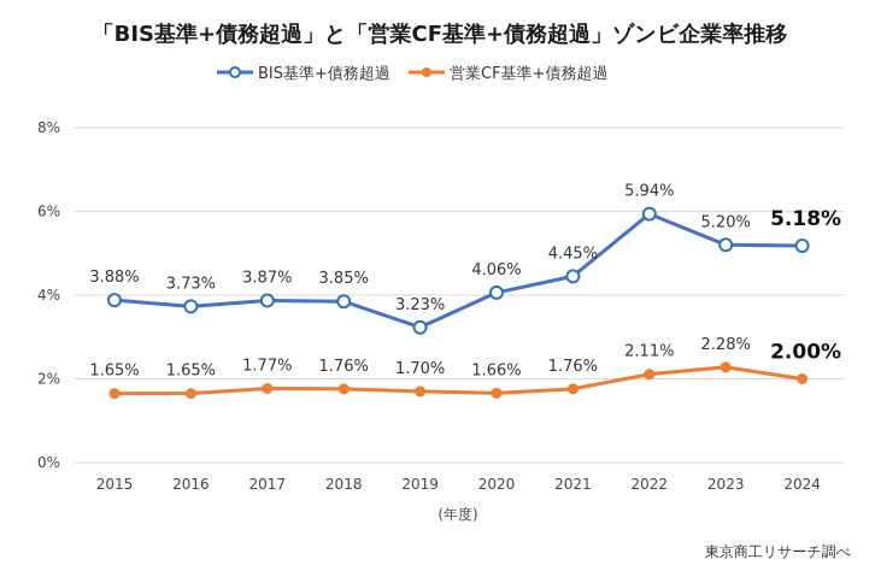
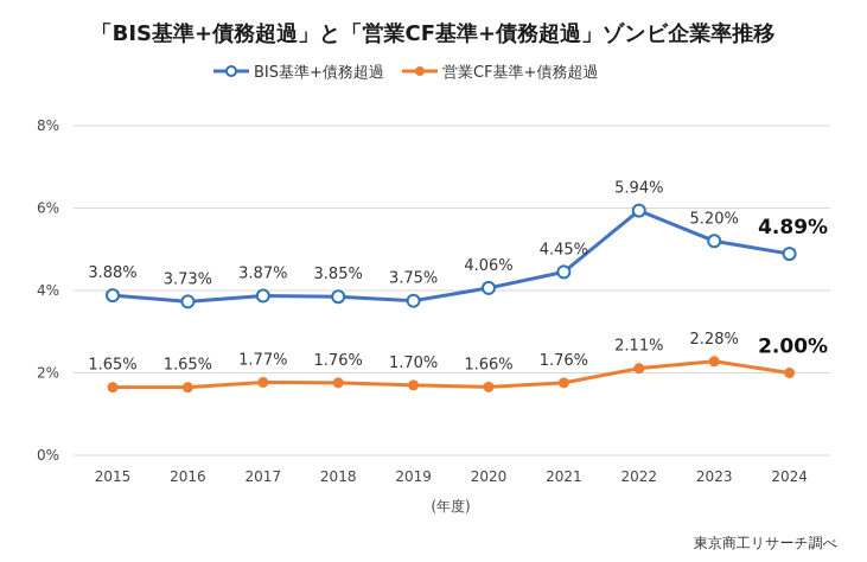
BIS基準+債務超過/2019: 3.23% -> 3.75%
BIS基準+債務超過/2024: 5.18% -> 4.89%
